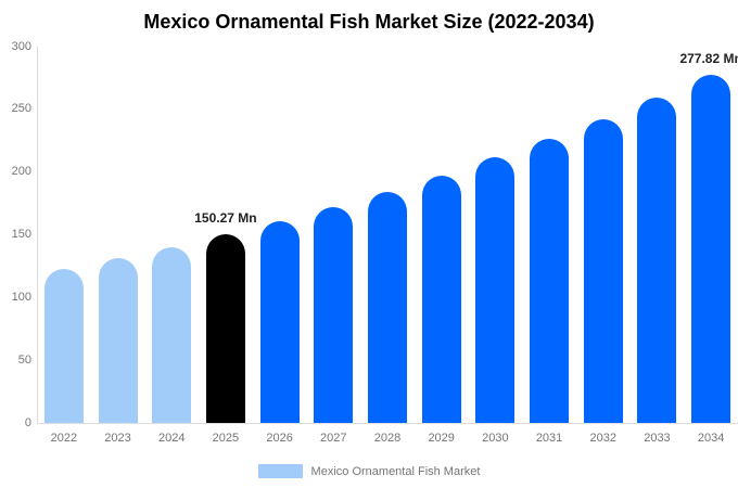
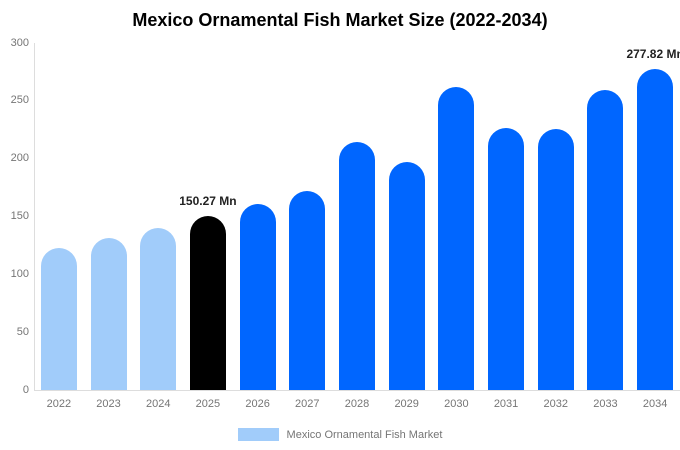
2028: 184 -> 214
2030: 212 -> 262
2032: 242 -> 226
